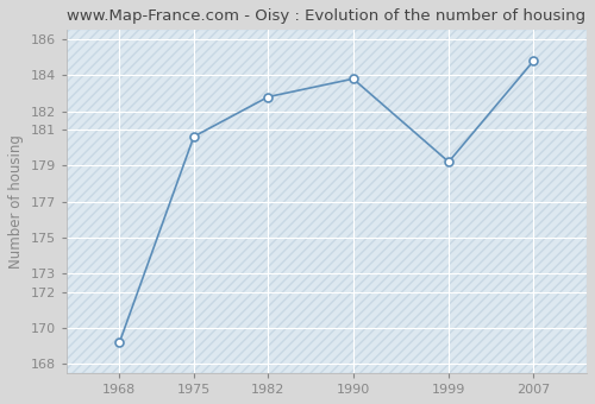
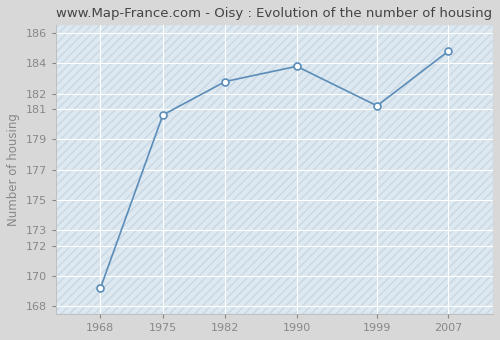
1999: 179.2 -> 181.2
